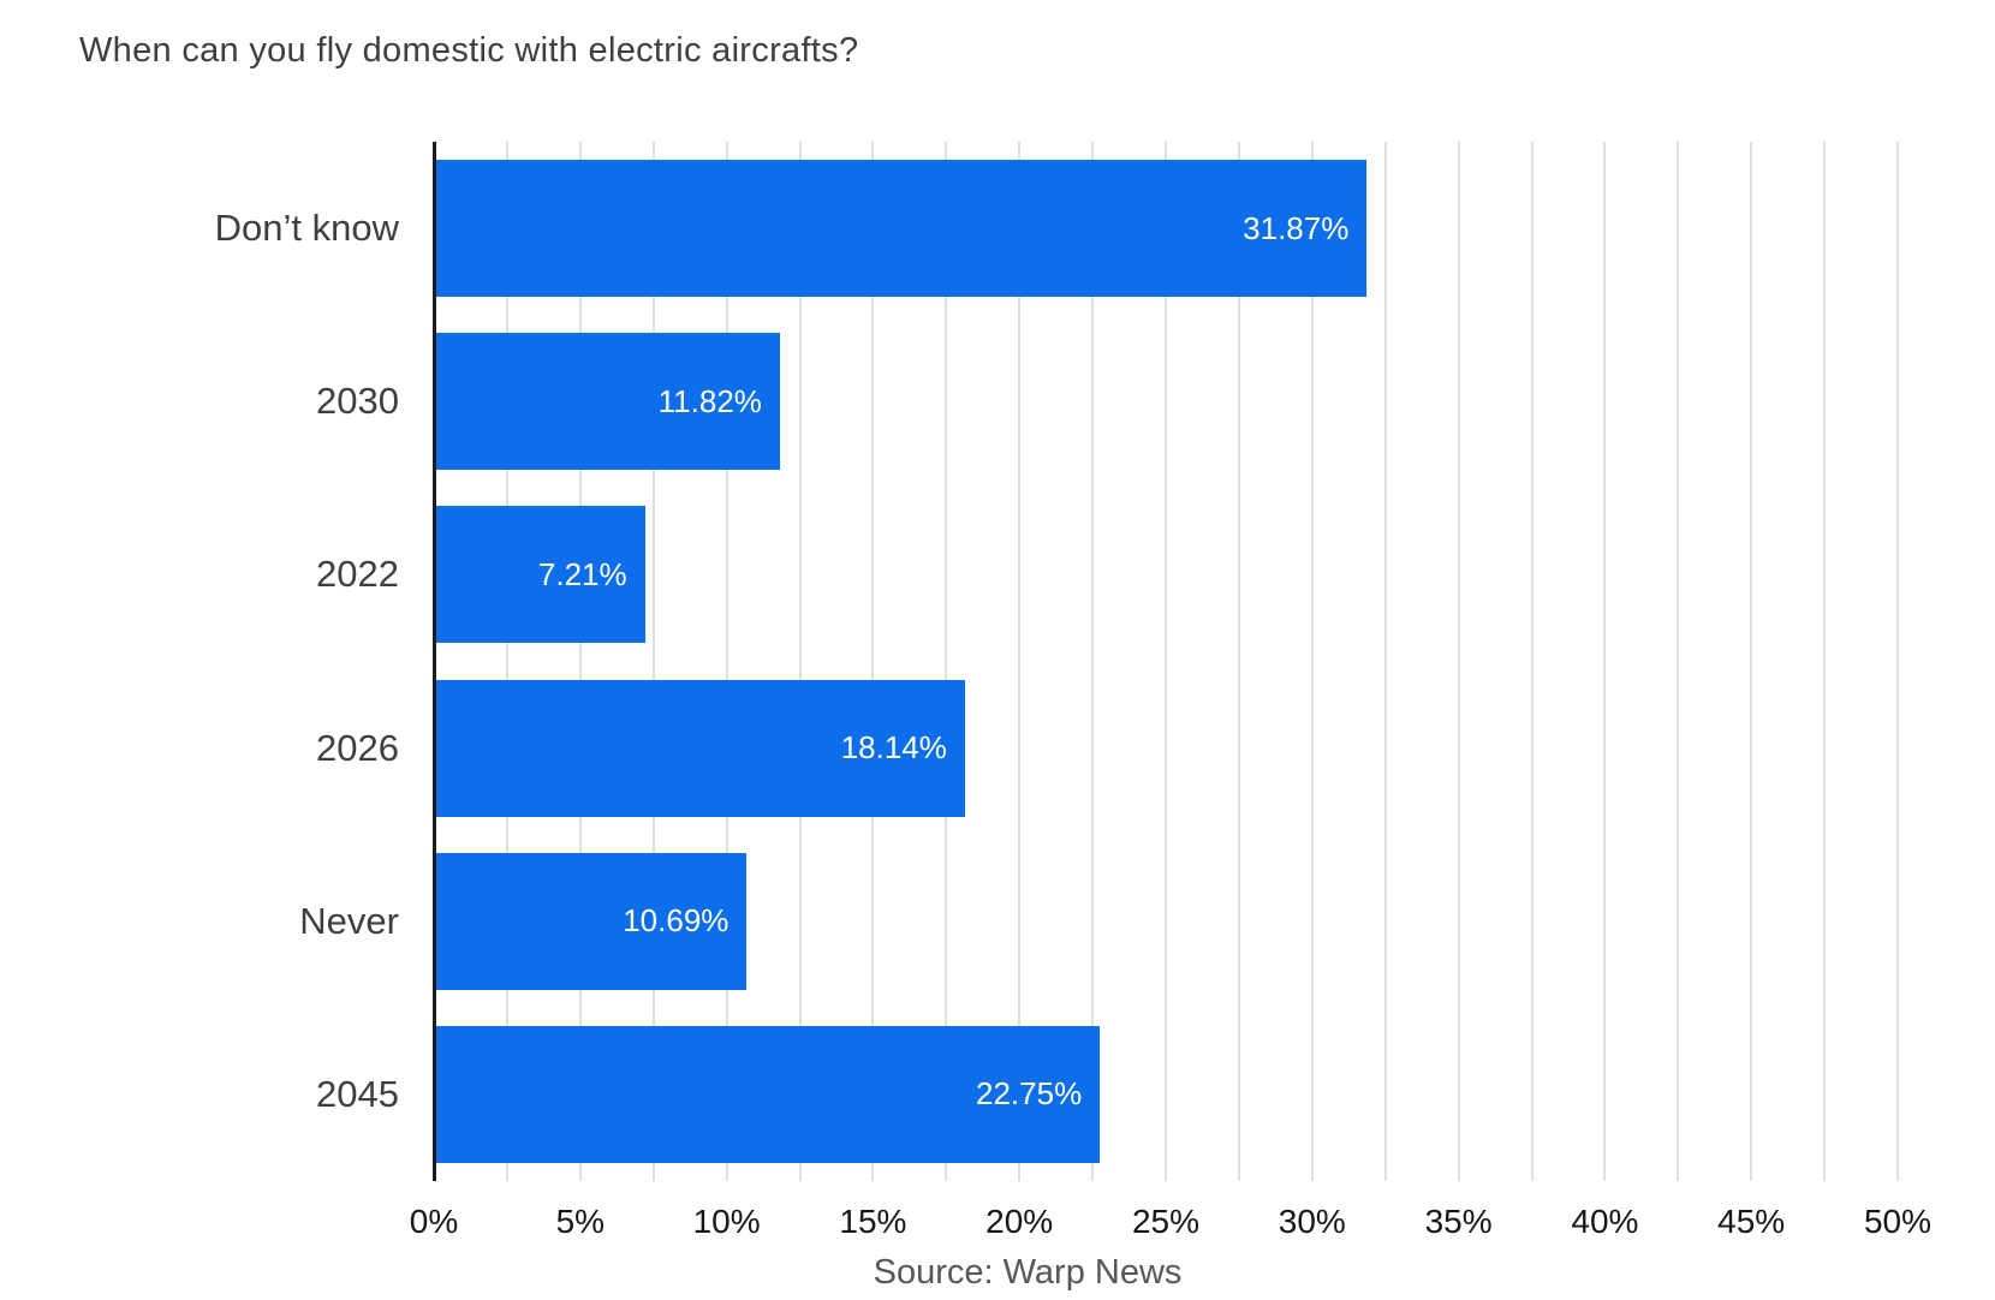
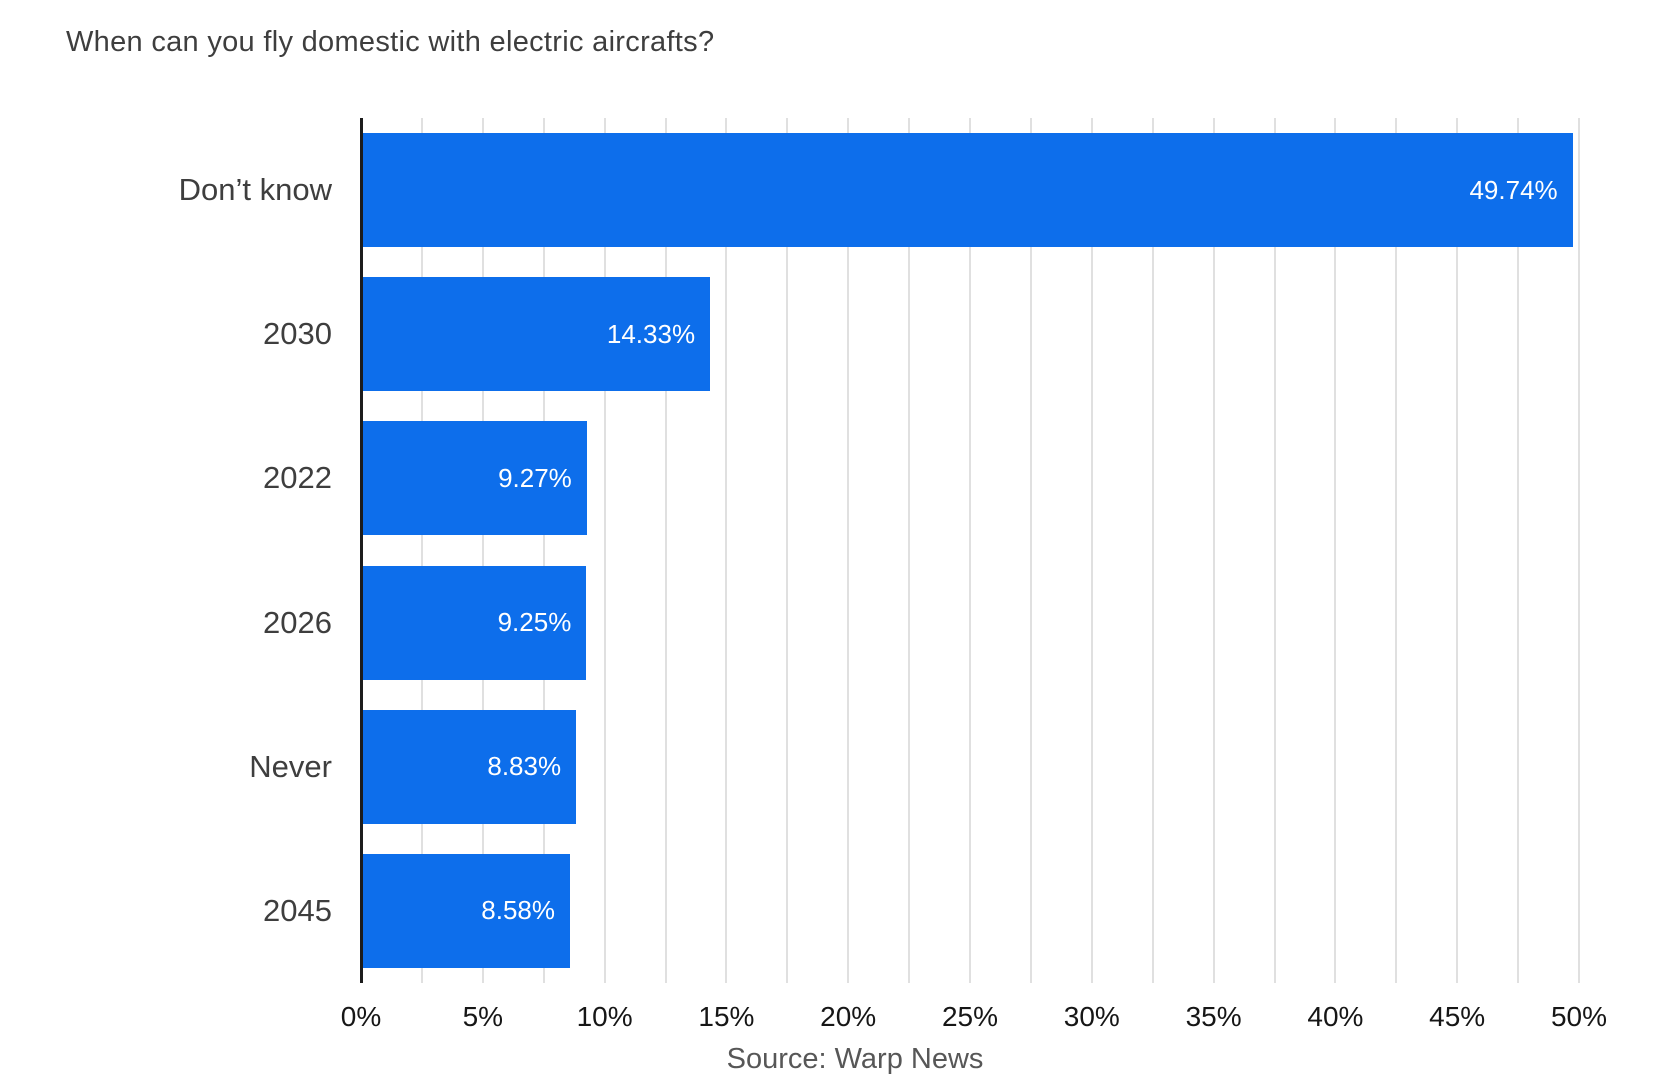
Don’t know: 31.87% -> 49.74%
2030: 11.82% -> 14.33%
2022: 7.21% -> 9.27%
2026: 18.14% -> 9.25%
Never: 10.69% -> 8.83%
2045: 22.75% -> 8.58%
